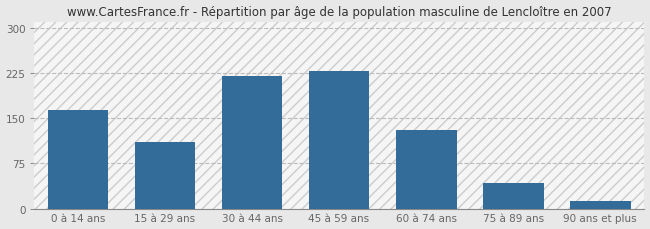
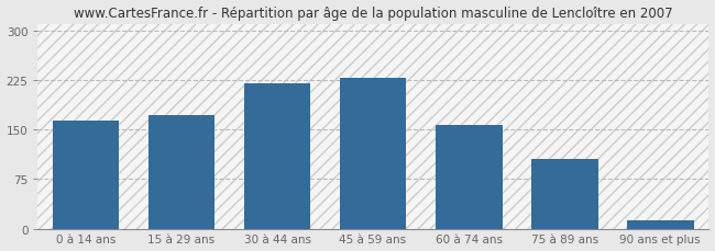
15 à 29 ans: 110 -> 172
60 à 74 ans: 130 -> 157
75 à 89 ans: 42 -> 105
